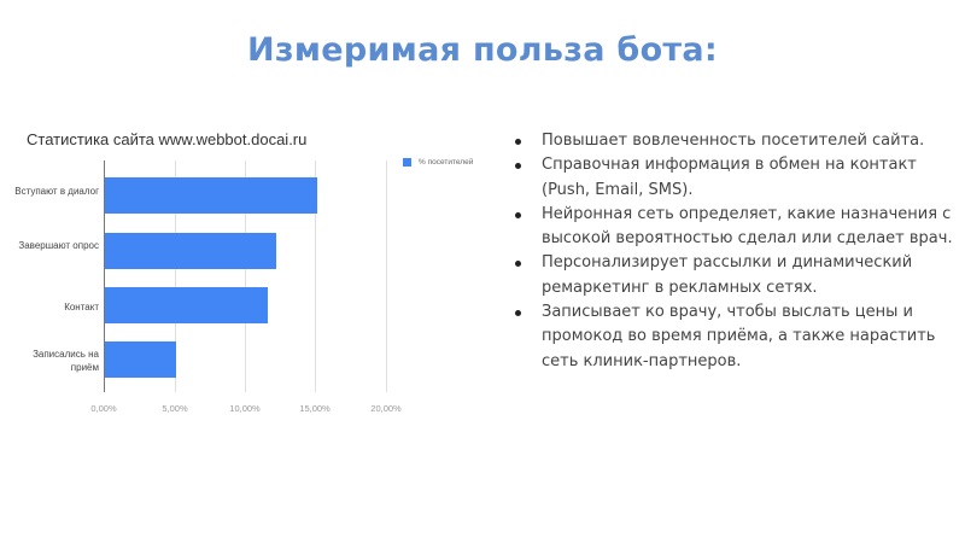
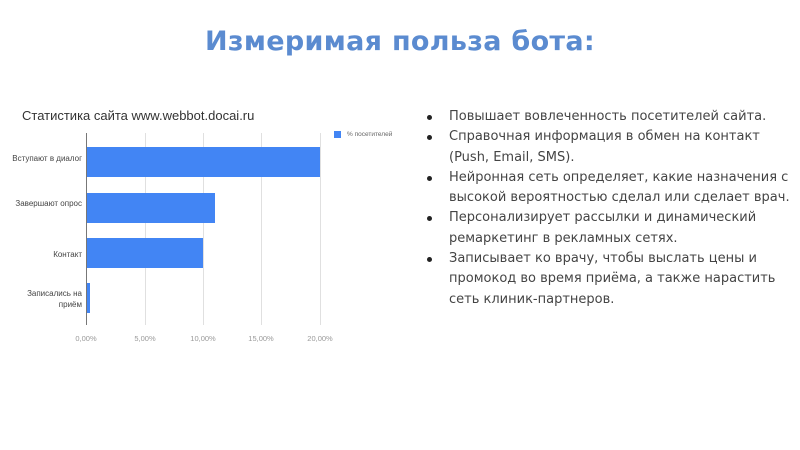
Вступают в диалог: 15,1% -> 20,0%
Завершают опрос: 12,2% -> 11,0%
Контакт: 11,6% -> 10,0%
Записались на приём: 5,1% -> 0,3%
